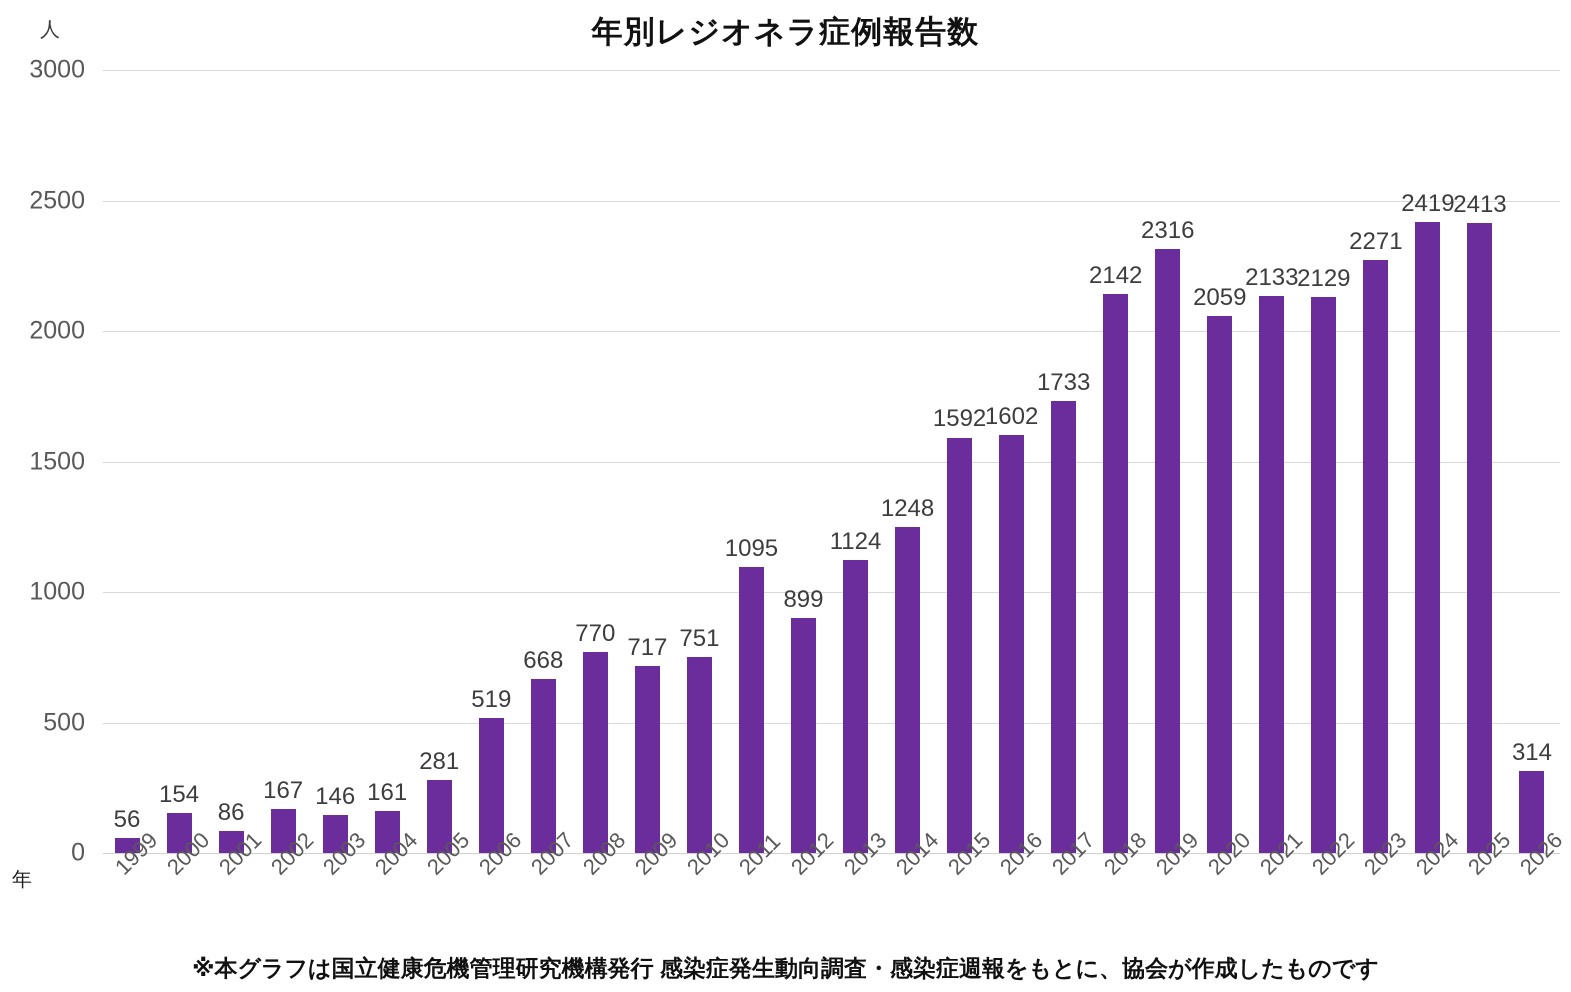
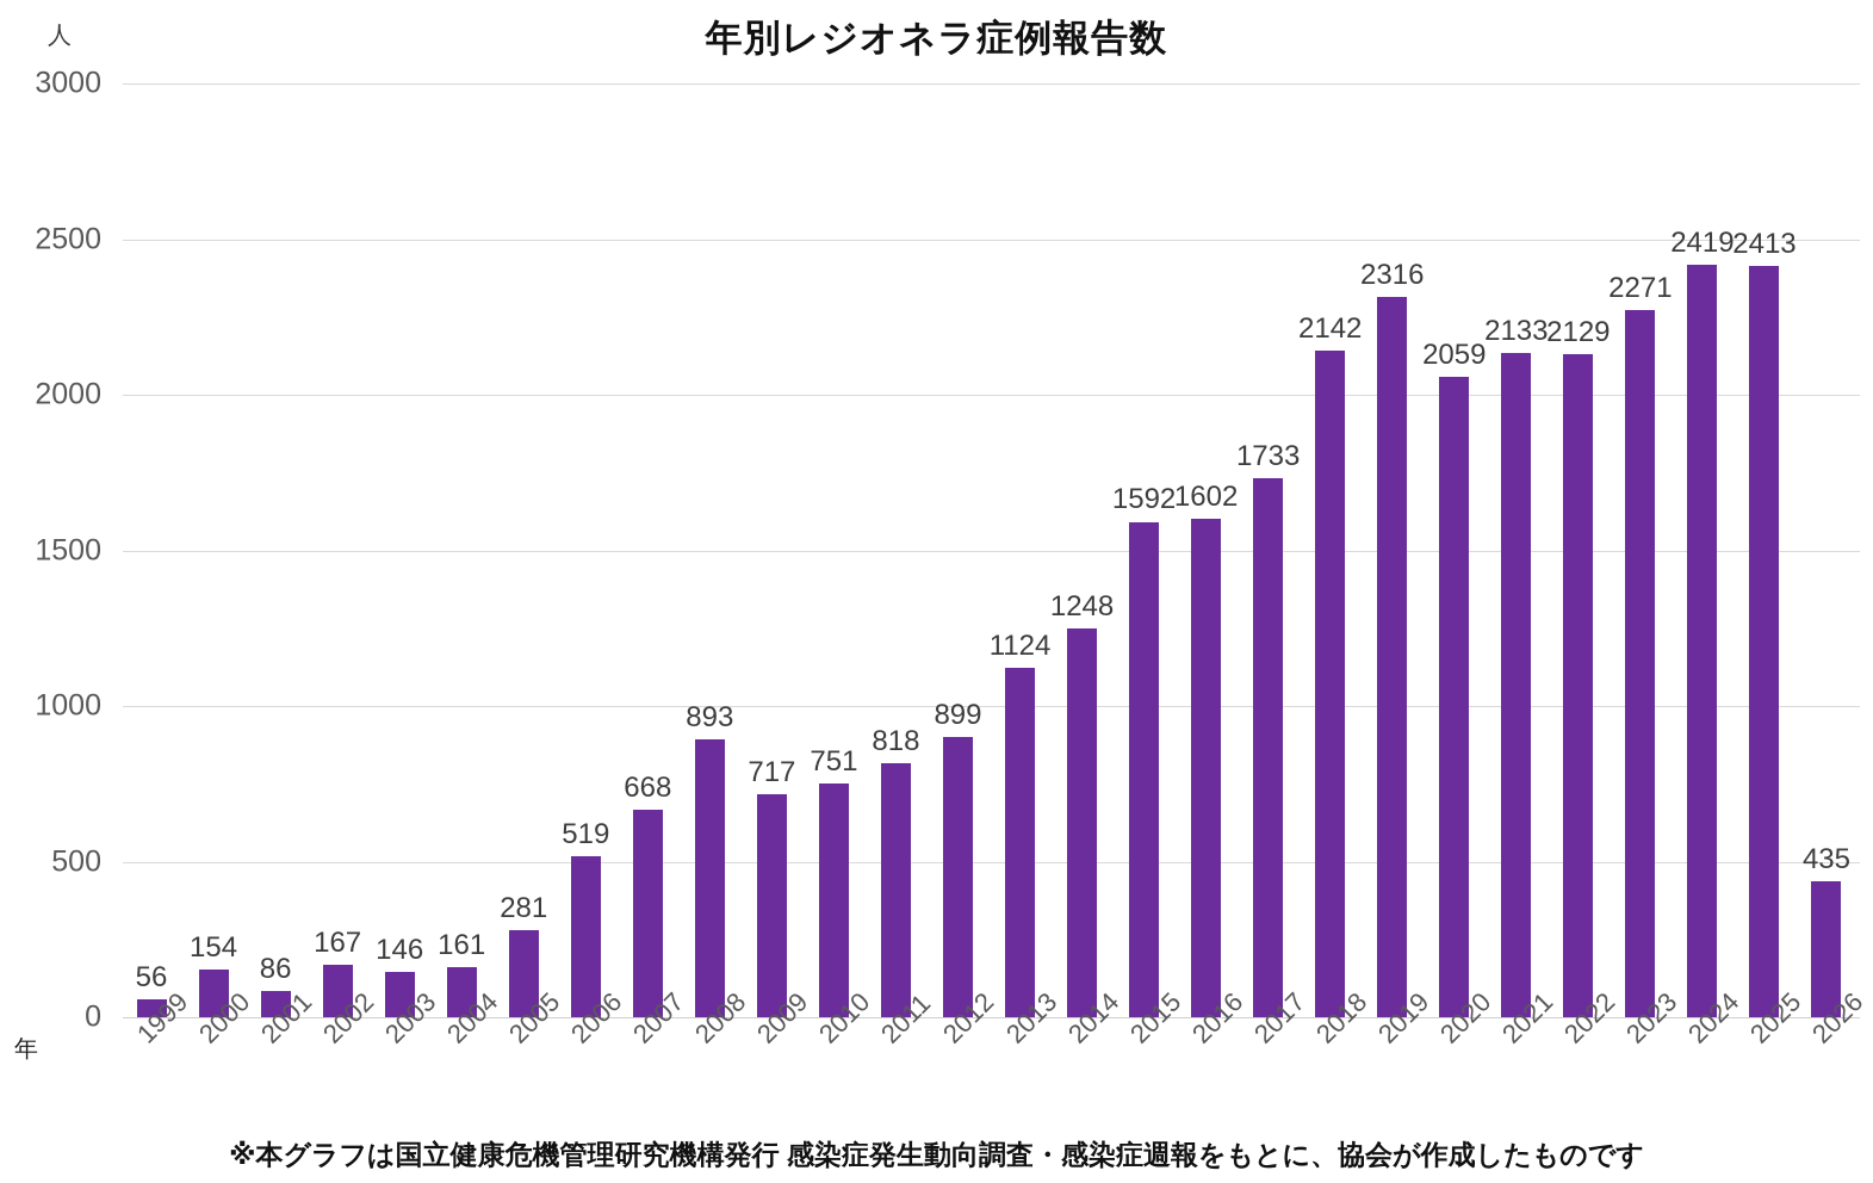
2008: 770 -> 893
2011: 1095 -> 818
2026: 314 -> 435
